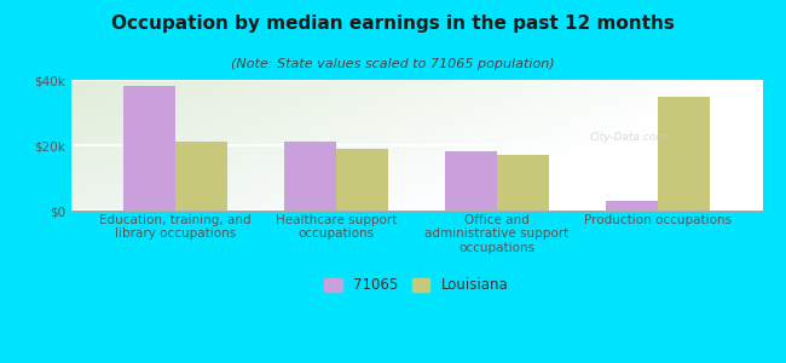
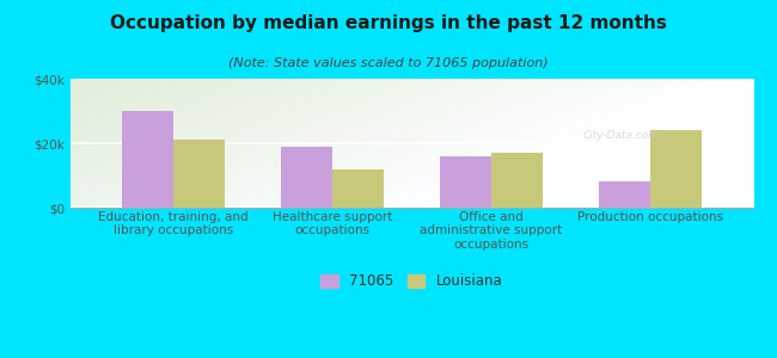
71065/Education, training, and library occupations: $38k -> $30k
71065/Healthcare support occupations: $21k -> $19k
Louisiana/Healthcare support occupations: $19k -> $12k
71065/Office and administrative support occupations: $18k -> $16k
71065/Production occupations: $3k -> $8k
Louisiana/Production occupations: $35k -> $24k
